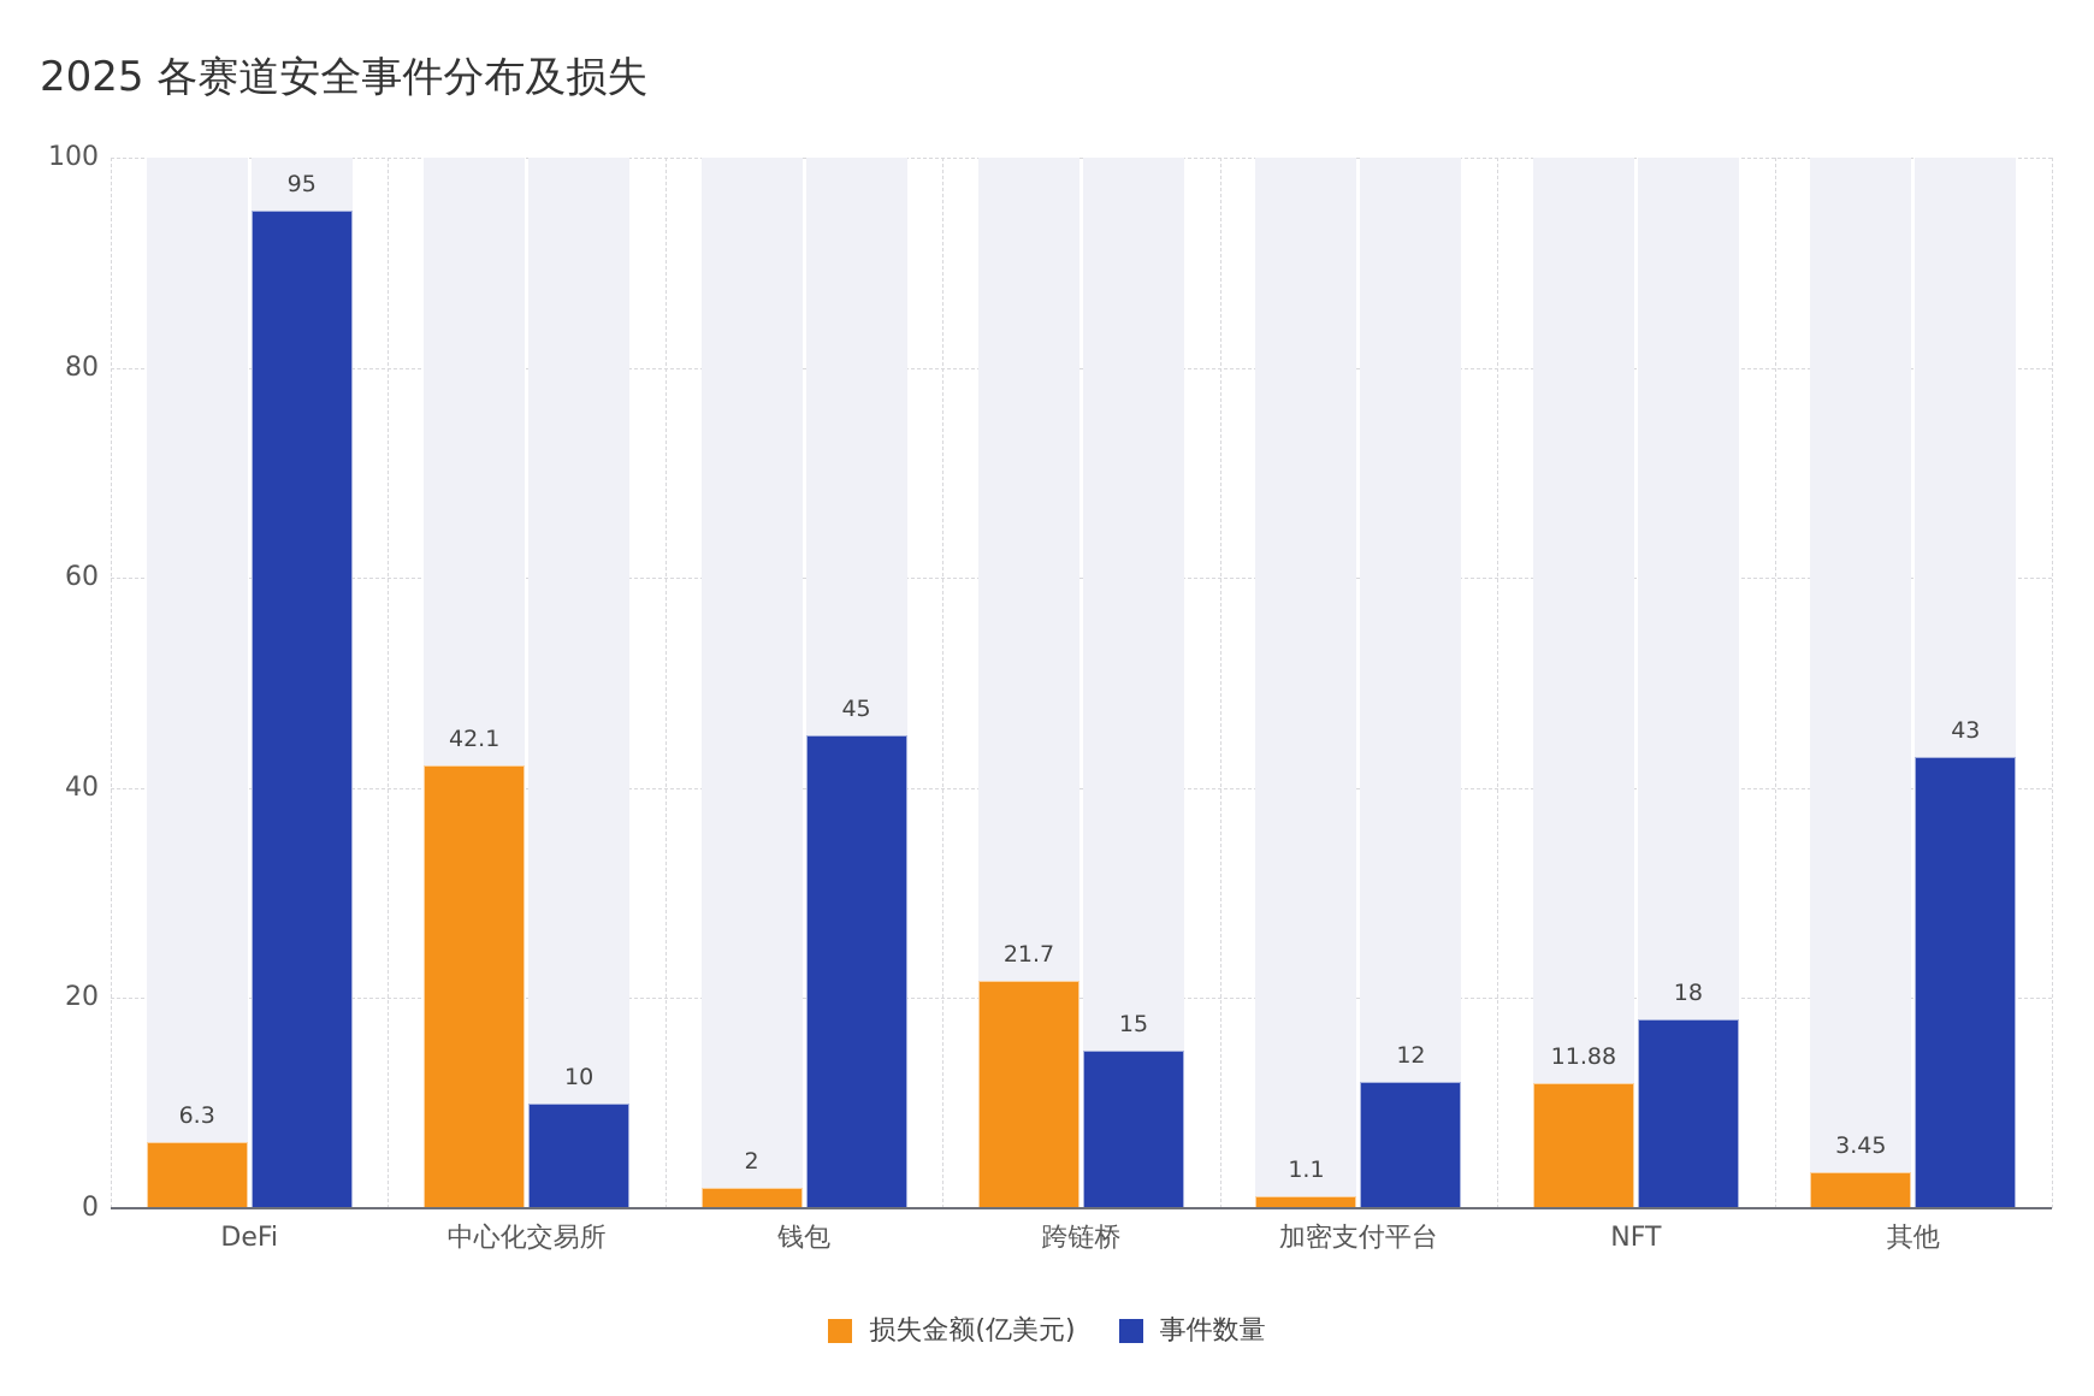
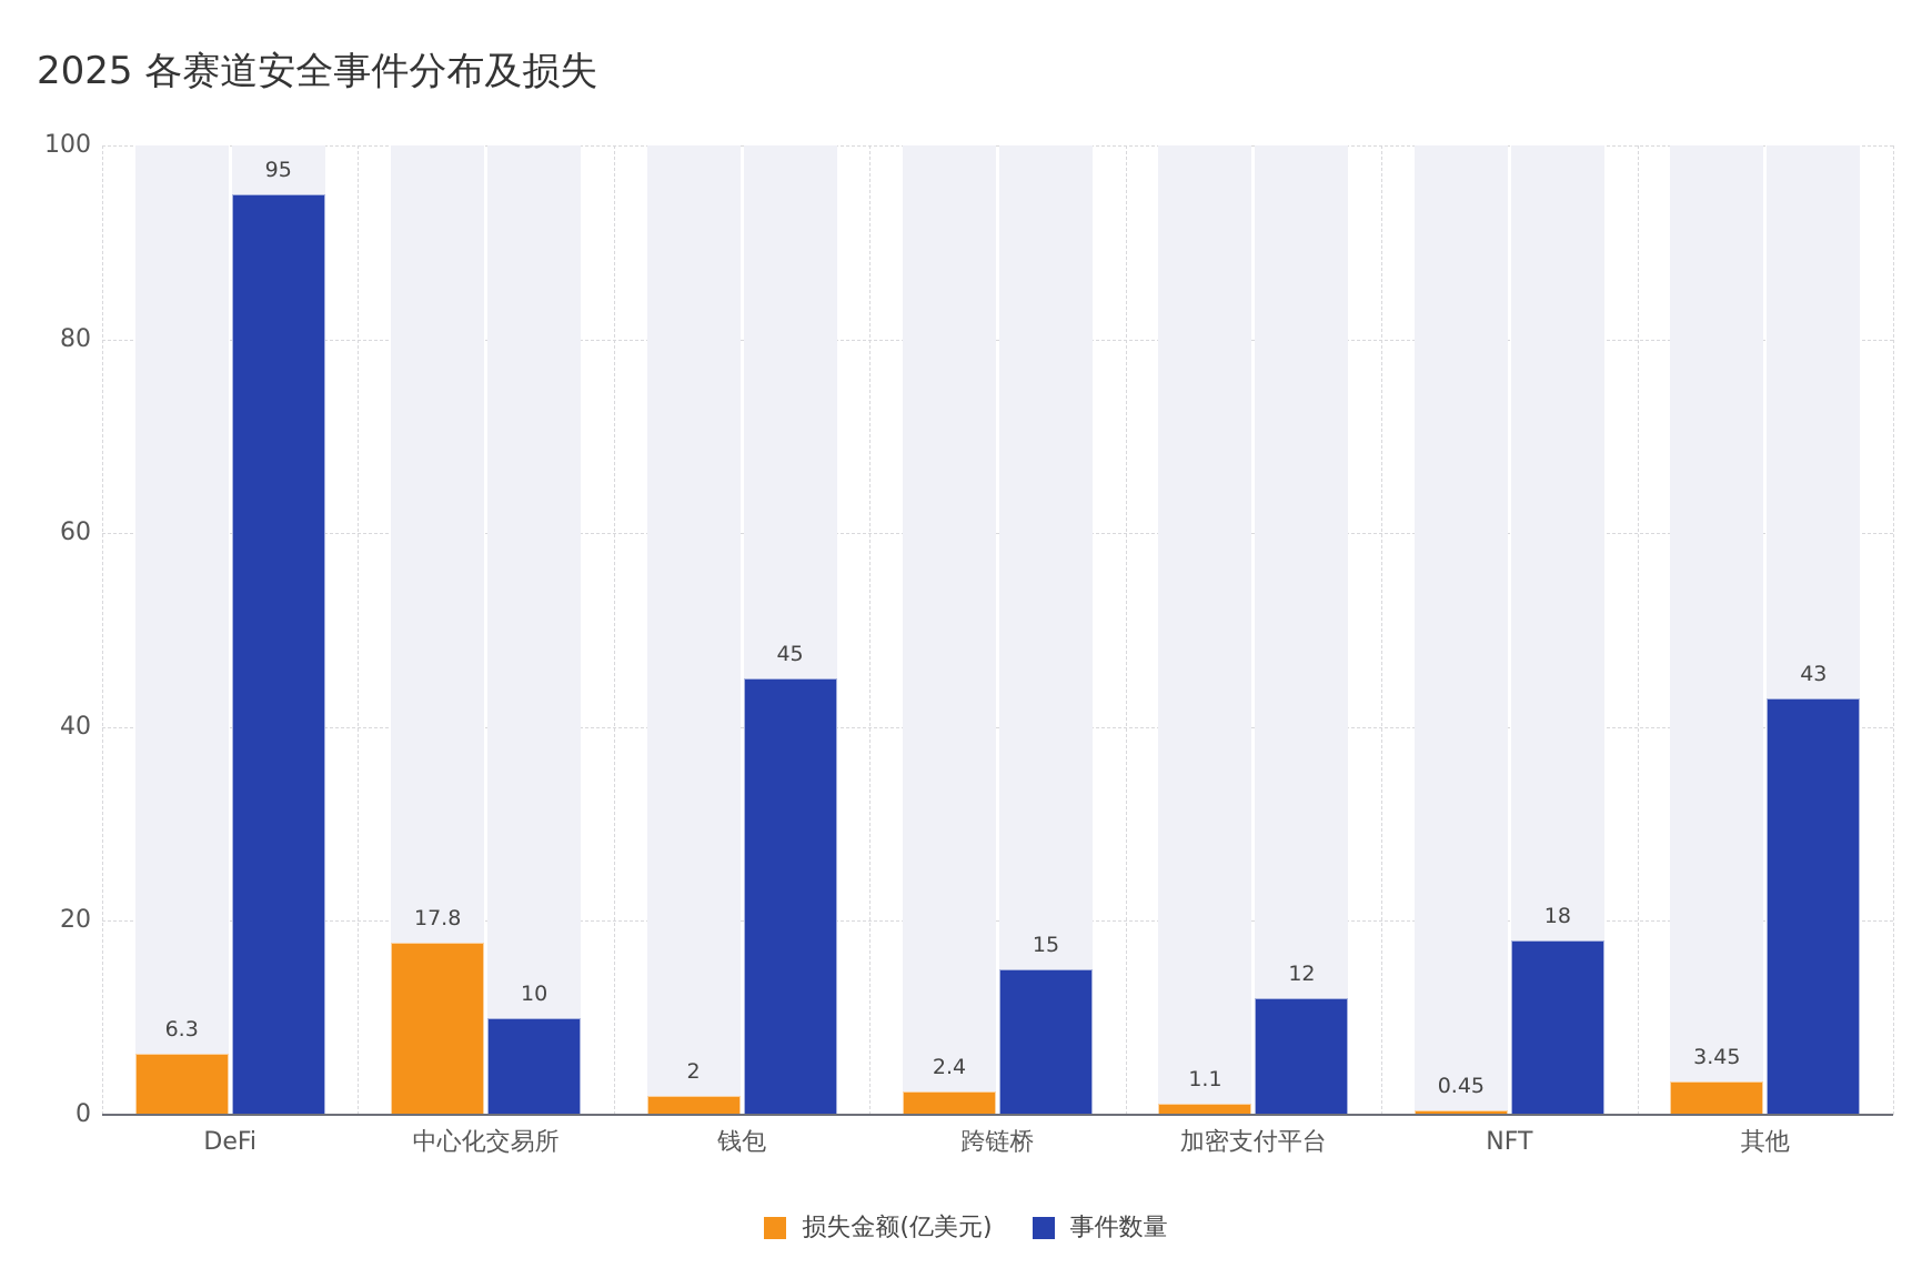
损失金额(亿美元)/中心化交易所: 42.1 -> 17.8
损失金额(亿美元)/跨链桥: 21.7 -> 2.4
损失金额(亿美元)/NFT: 11.88 -> 0.45
